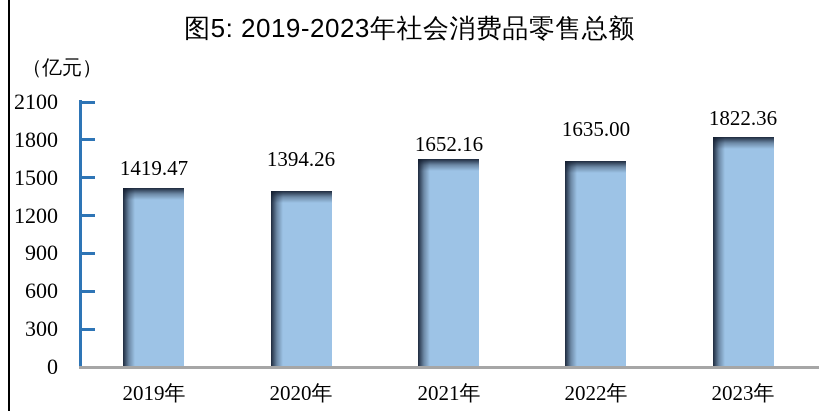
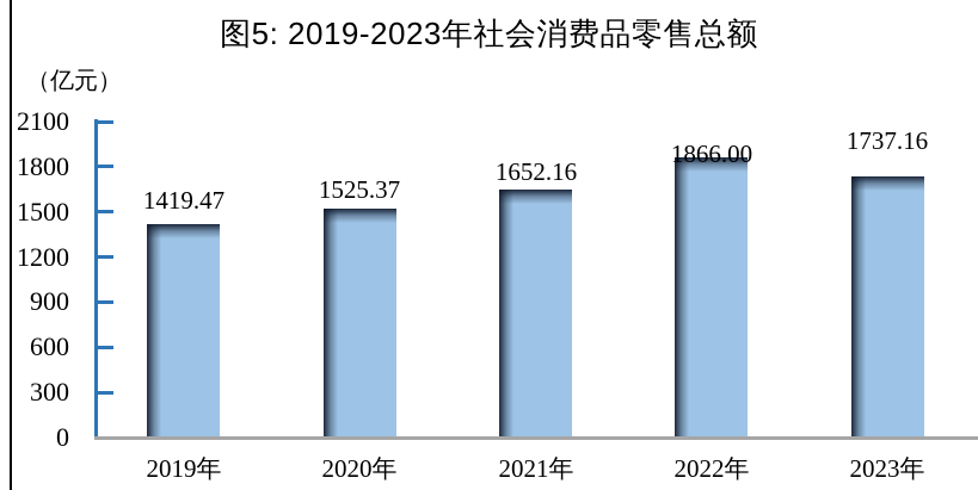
2020年: 1394.26 -> 1525.37
2022年: 1635.00 -> 1866.00
2023年: 1822.36 -> 1737.16
